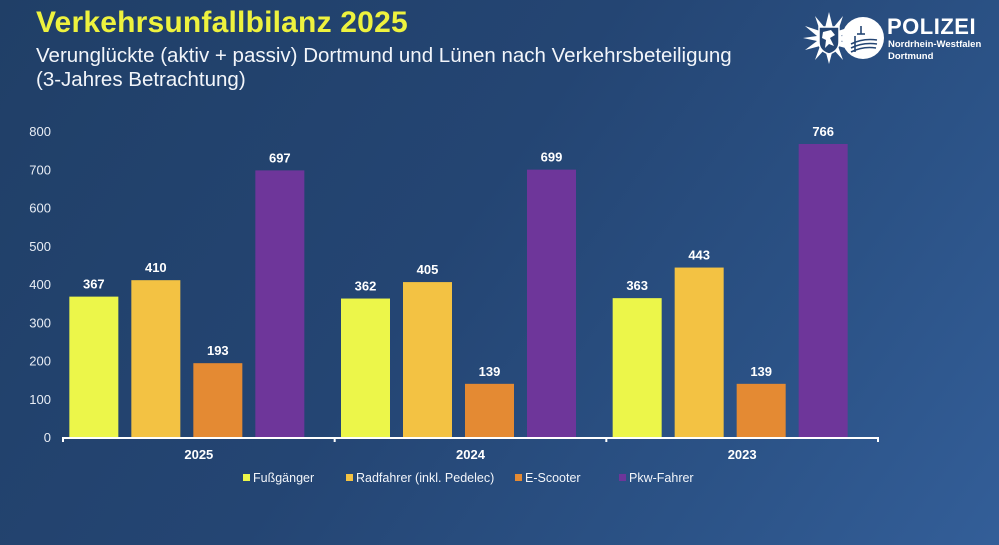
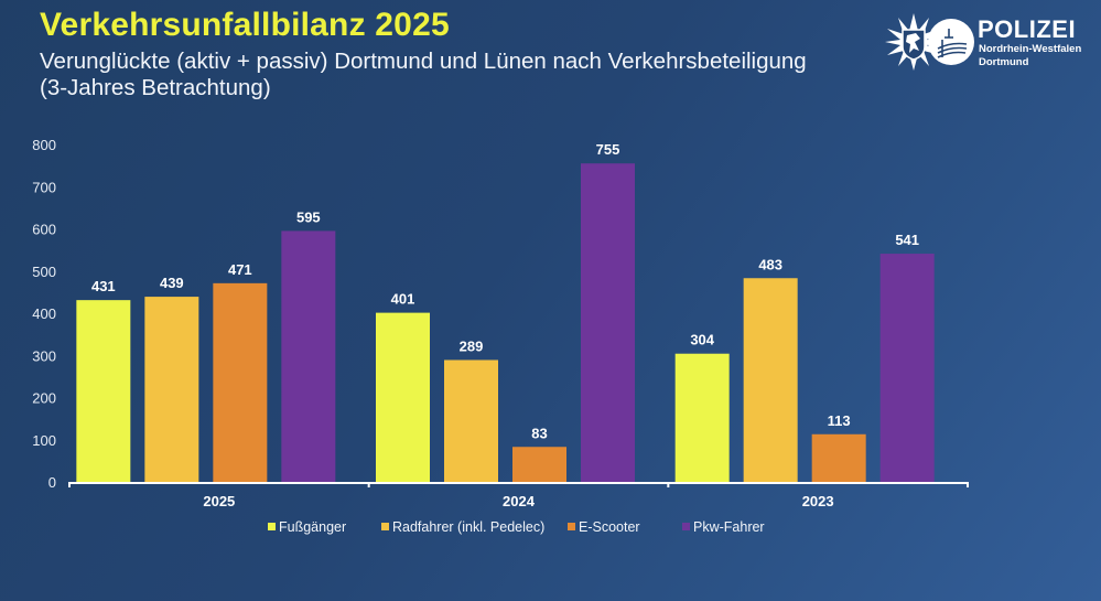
Fußgänger/2025: 367 -> 431
Radfahrer (inkl. Pedelec)/2025: 410 -> 439
E-Scooter/2025: 193 -> 471
Pkw-Fahrer/2025: 697 -> 595
Fußgänger/2024: 362 -> 401
Radfahrer (inkl. Pedelec)/2024: 405 -> 289
E-Scooter/2024: 139 -> 83
Pkw-Fahrer/2024: 699 -> 755
Fußgänger/2023: 363 -> 304
Radfahrer (inkl. Pedelec)/2023: 443 -> 483
E-Scooter/2023: 139 -> 113
Pkw-Fahrer/2023: 766 -> 541
